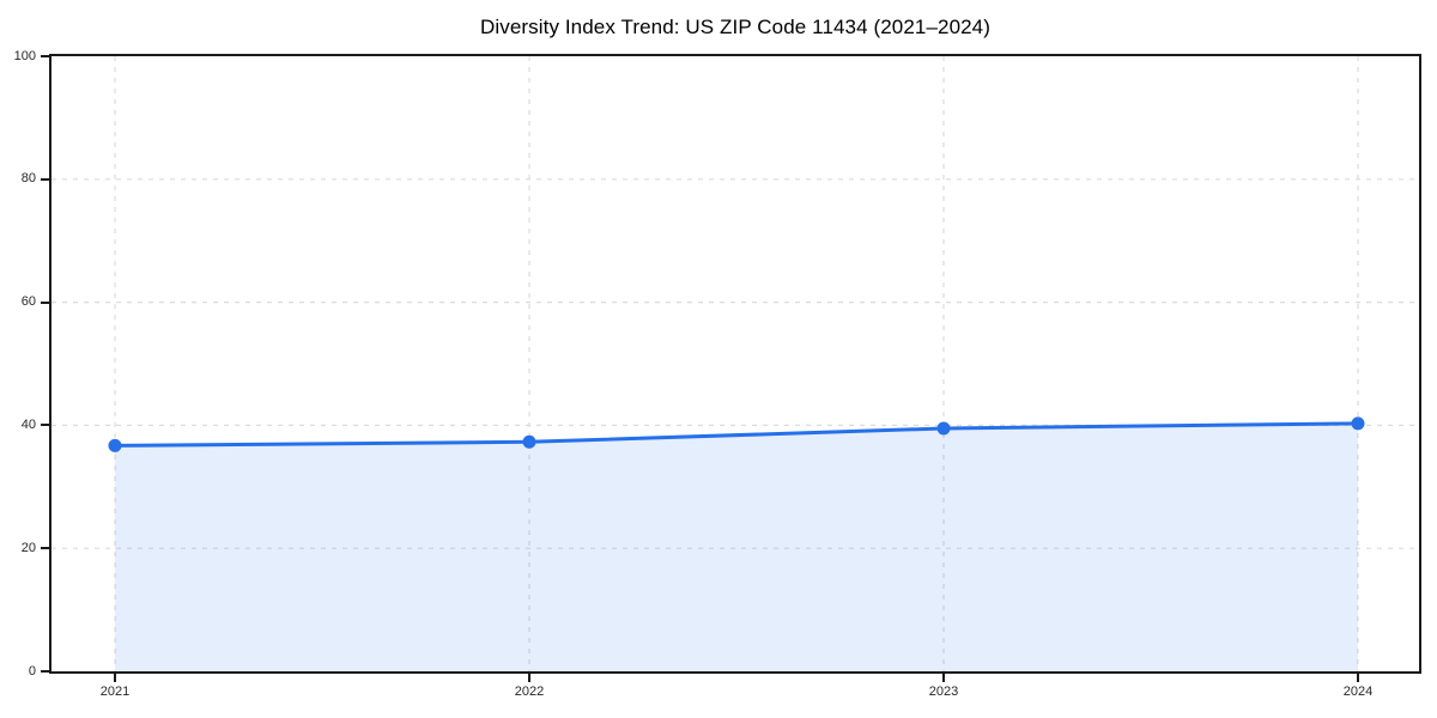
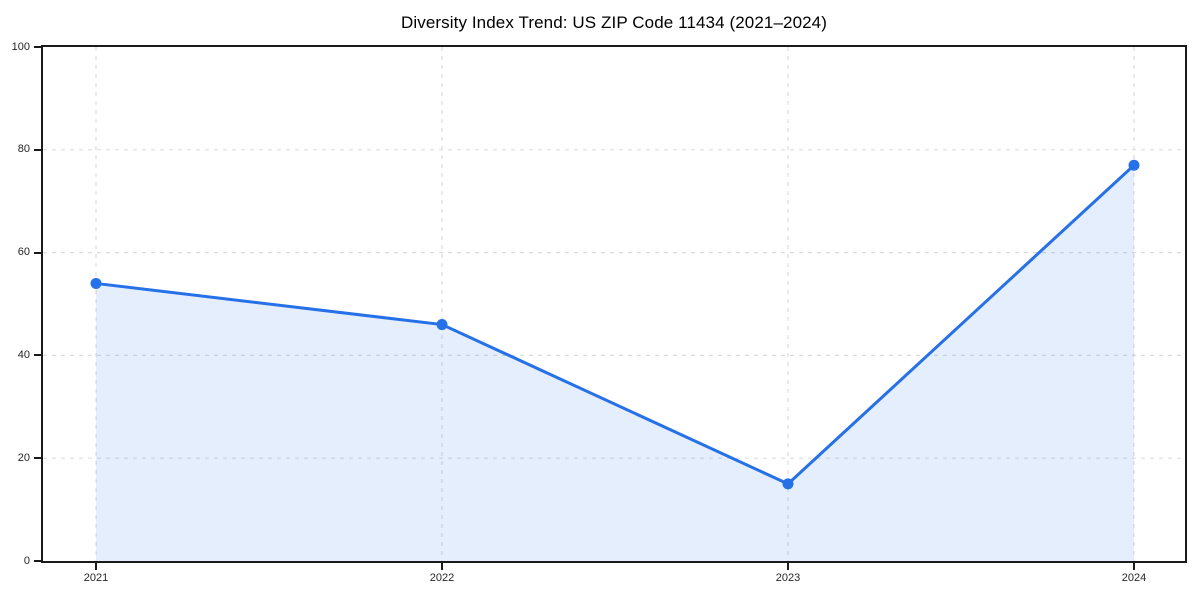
2021: 37 -> 54
2022: 37 -> 46
2023: 40 -> 15
2024: 40 -> 77
